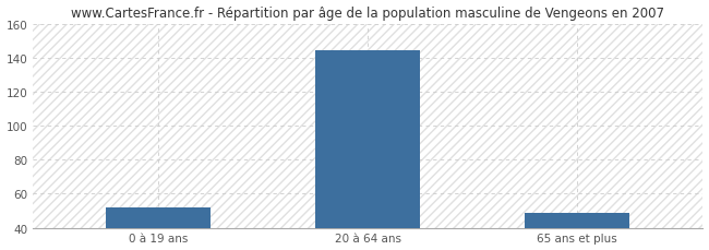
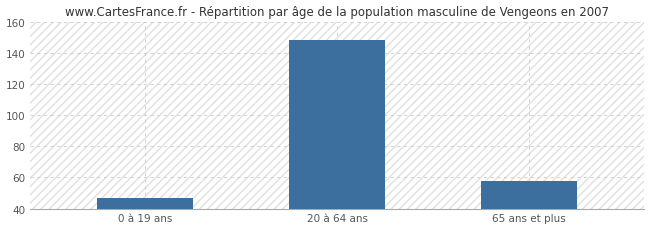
0 à 19 ans: 52 -> 47
20 à 64 ans: 144 -> 148
65 ans et plus: 49 -> 58
